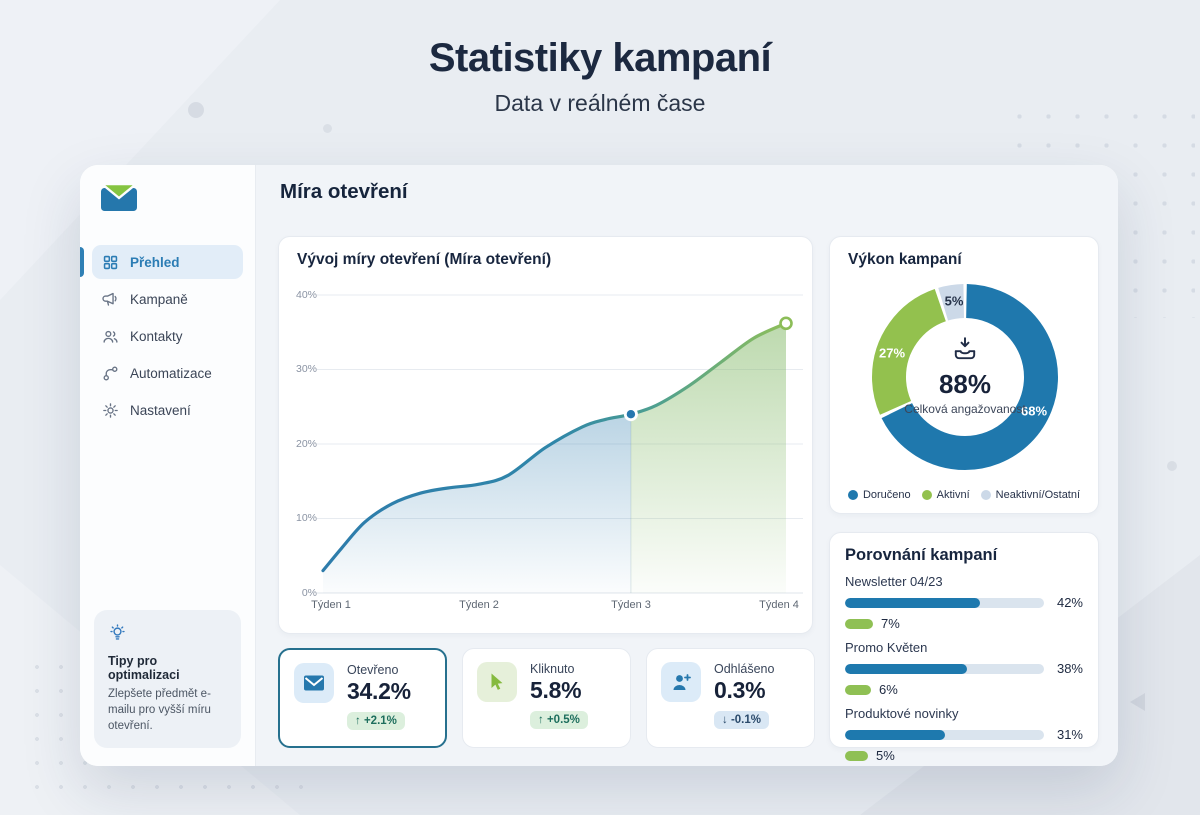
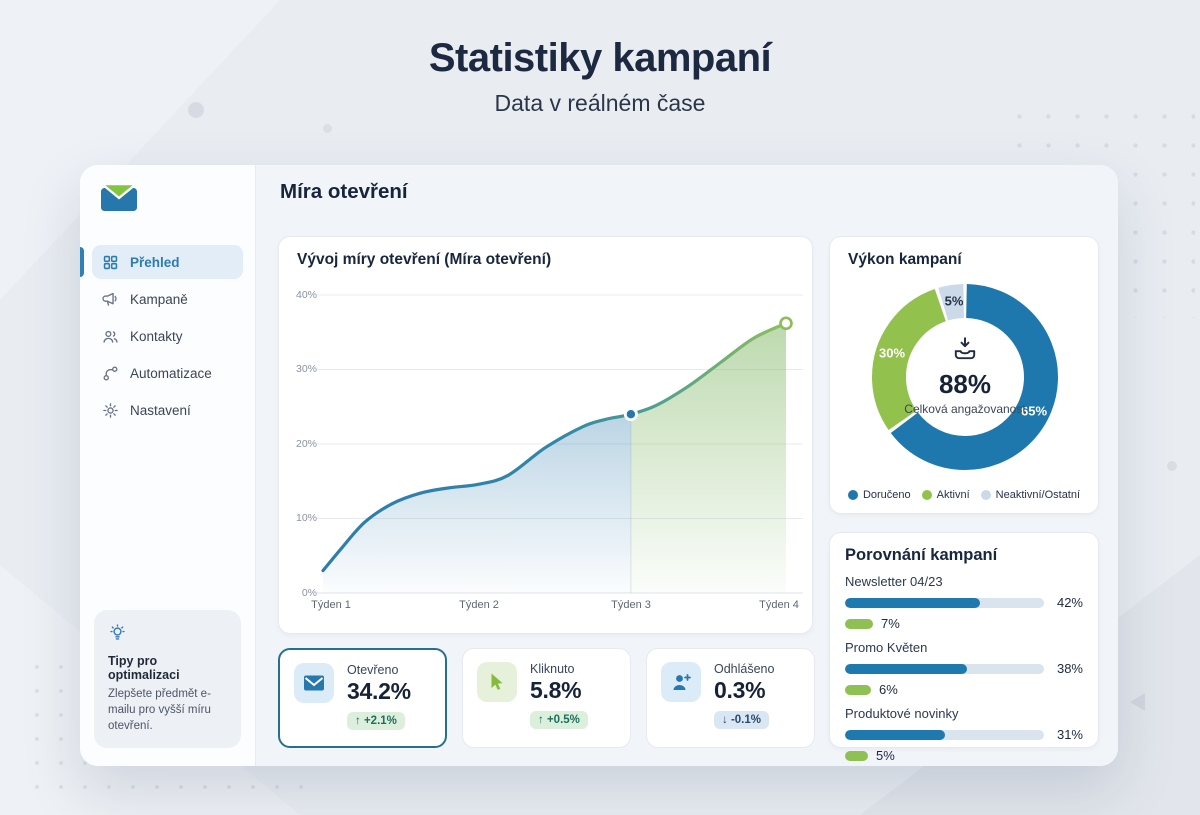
Výkon kampaní/Doručeno: 68% -> 65%
Výkon kampaní/Aktivní: 27% -> 30%
